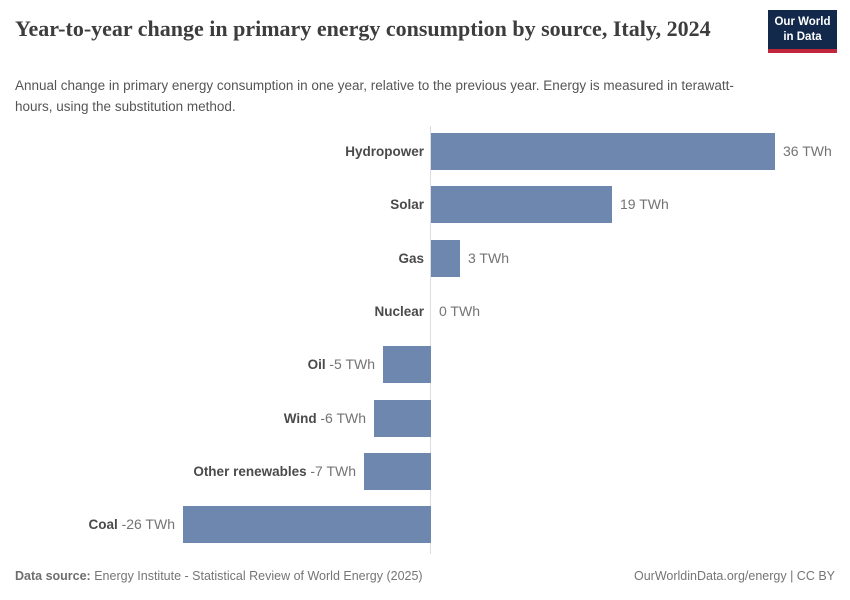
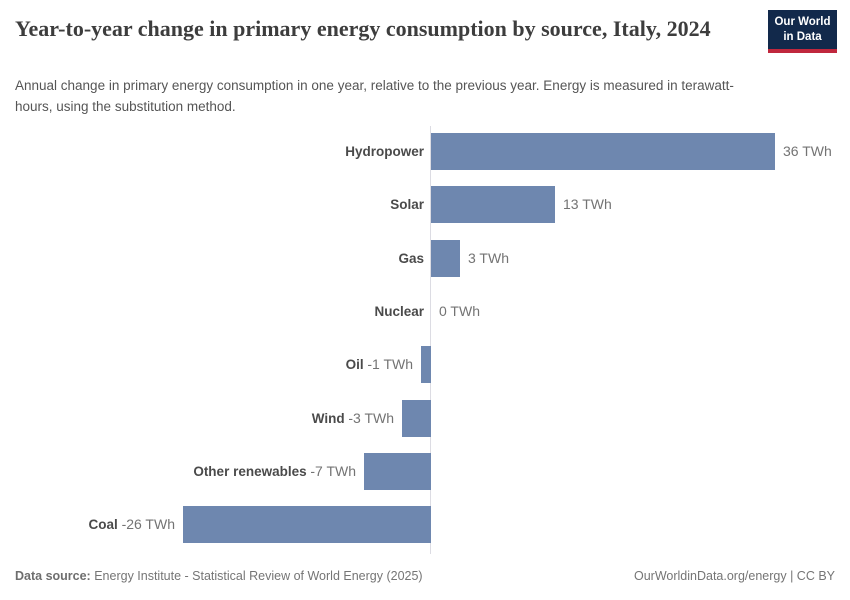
Solar: 19 -> 13
Oil: -5 -> -1
Wind: -6 -> -3
